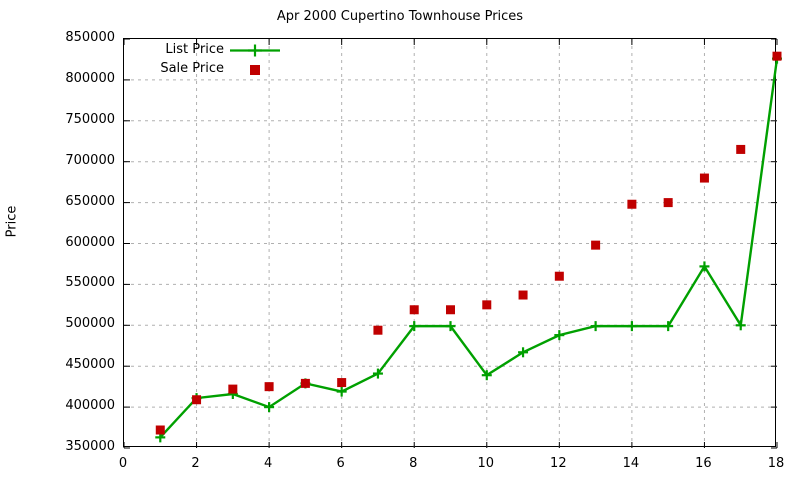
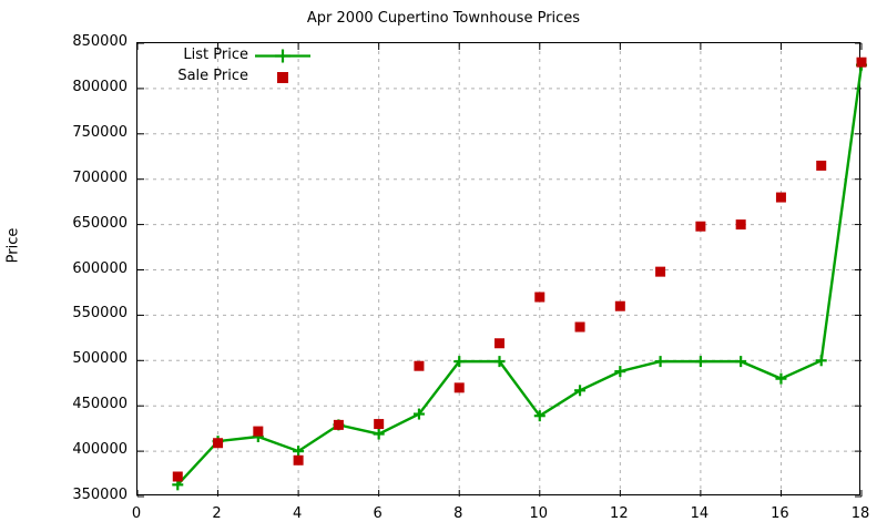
Sale Price/4: 420000 -> 390000
Sale Price/8: 520000 -> 470000
Sale Price/10: 520000 -> 570000
List Price/16: 570000 -> 480000
